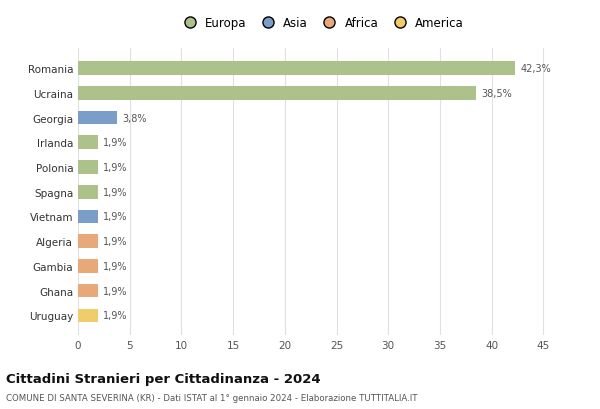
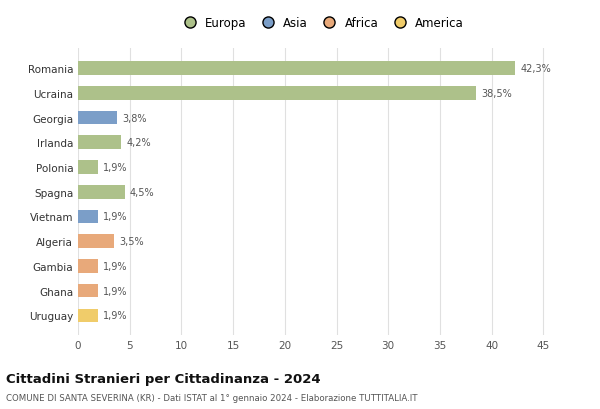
Irlanda: 1,9% -> 4,2%
Spagna: 1,9% -> 4,5%
Algeria: 1,9% -> 3,5%
